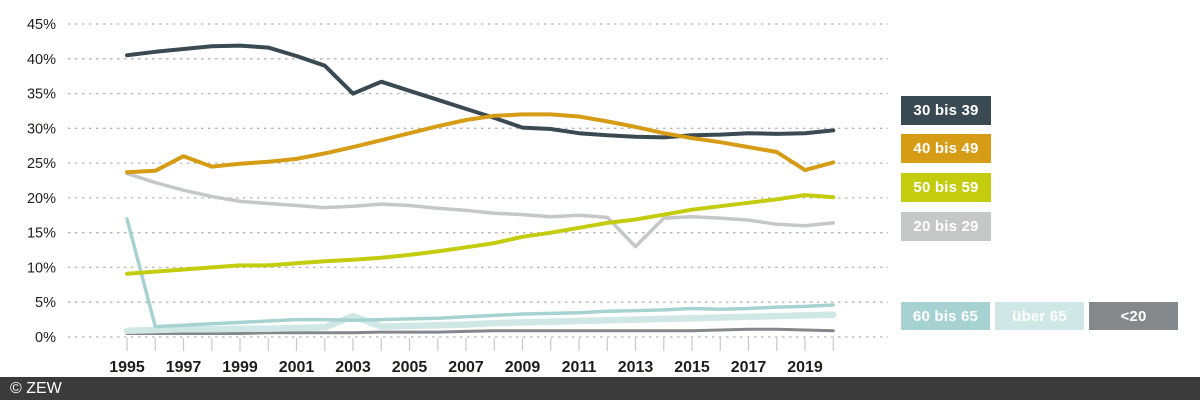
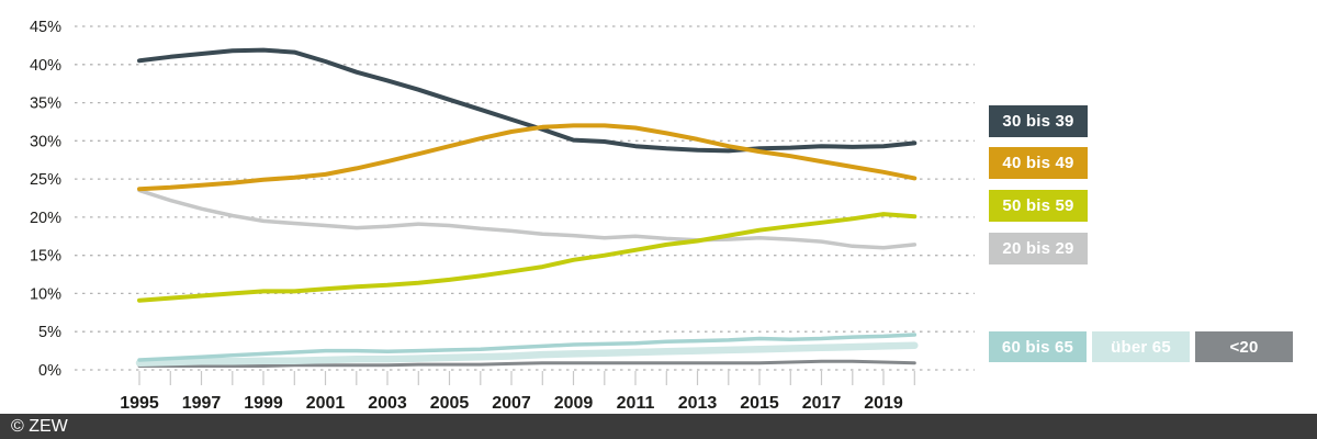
60 bis 65/1995: 17% -> 1%
40 bis 49/1997: 26% -> 24%
über 65/2003: 3% -> 1%
30 bis 39/2003: 35% -> 38%
20 bis 29/2013: 13% -> 17%
40 bis 49/2019: 24% -> 26%
